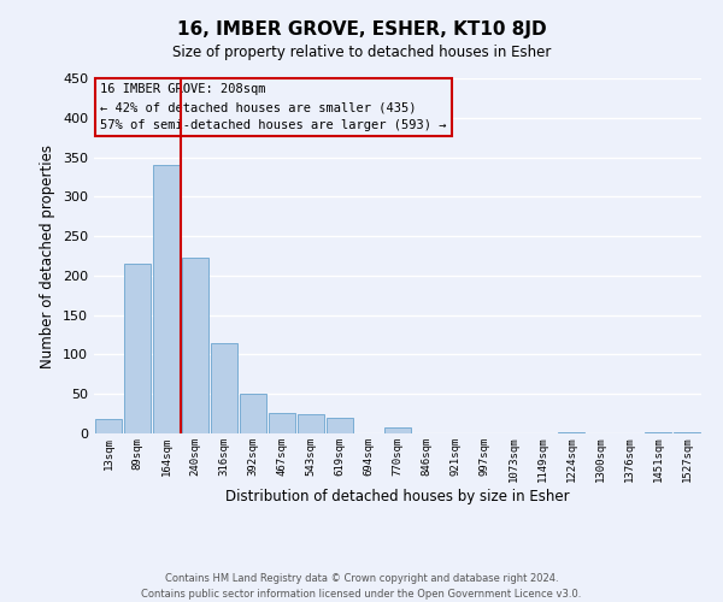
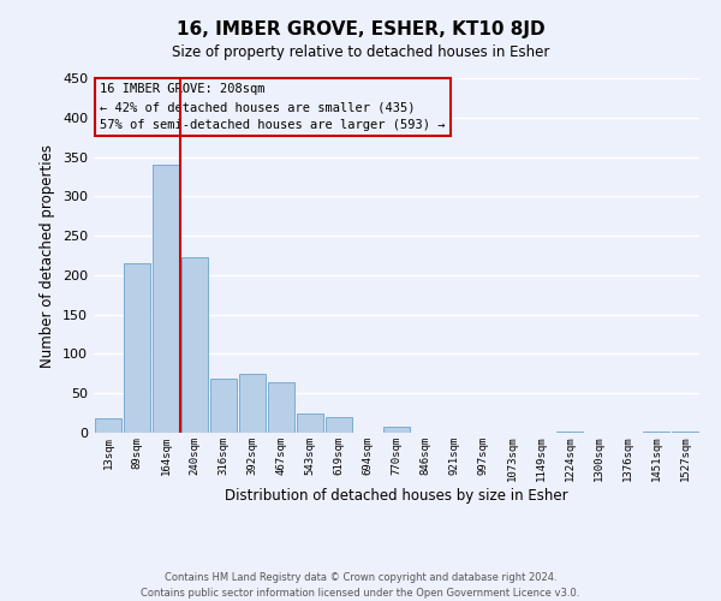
316sqm: 115 -> 68
392sqm: 50 -> 74
467sqm: 26 -> 64
